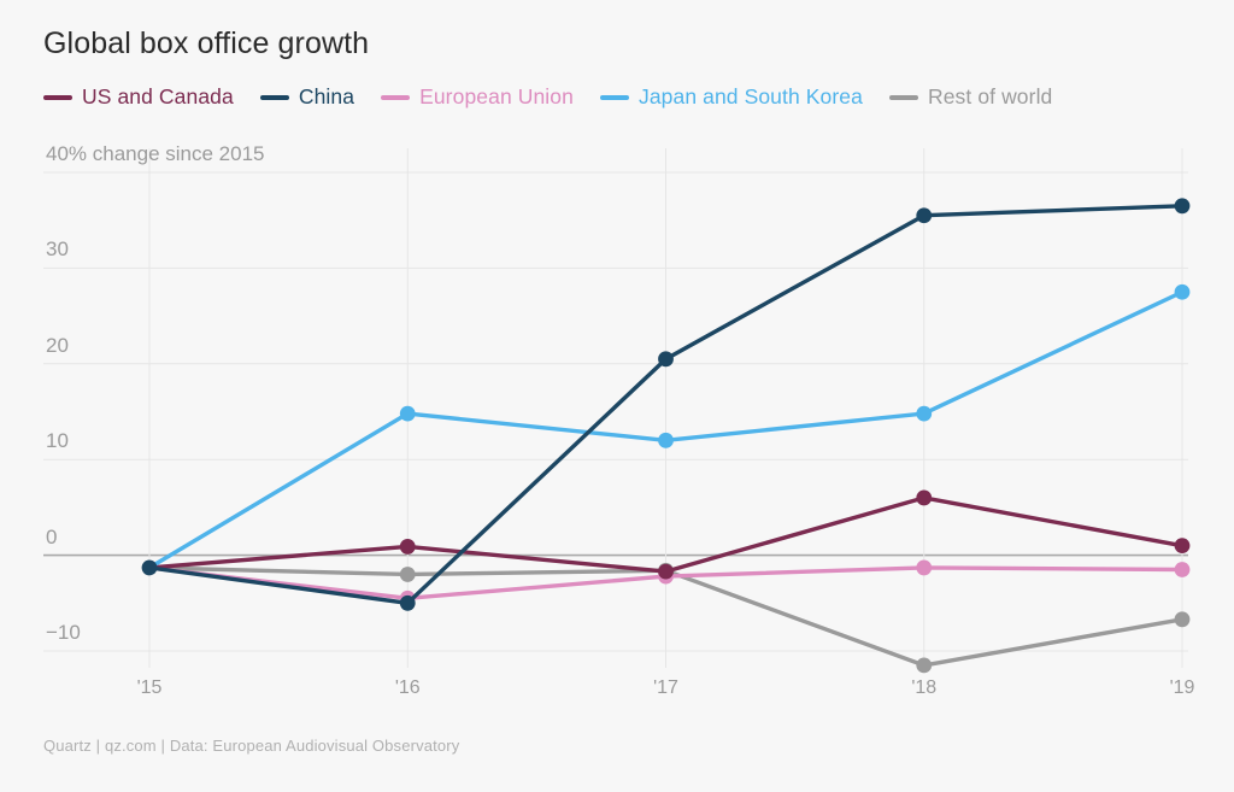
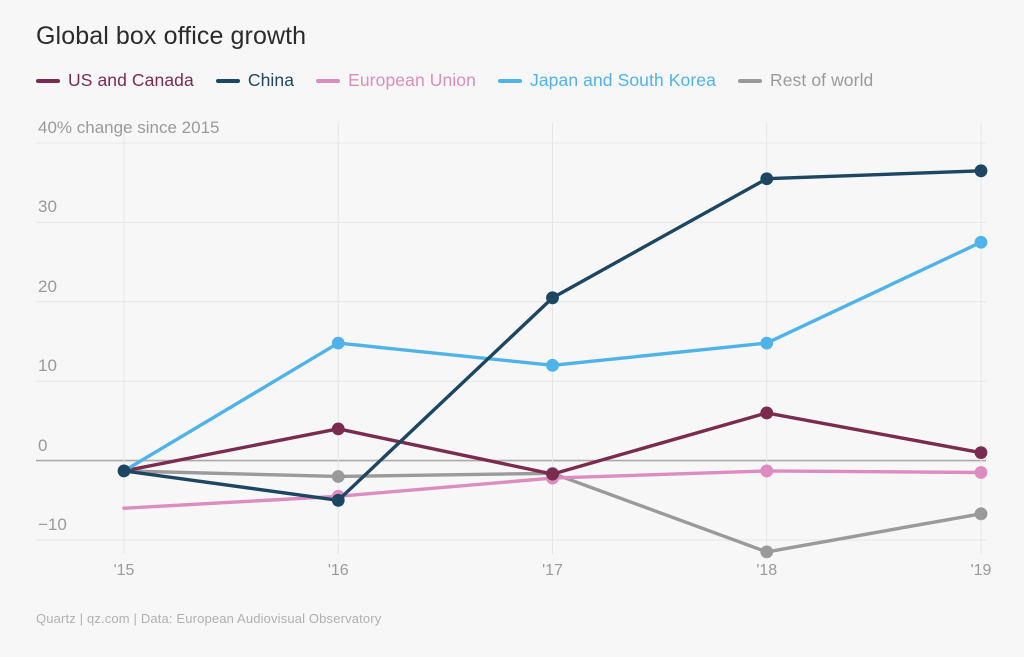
European Union/'15: -1 -> -6
US and Canada/'16: 1 -> 4
